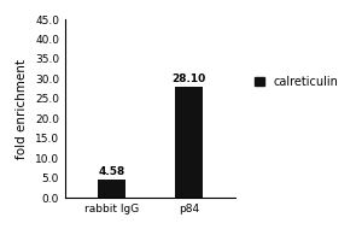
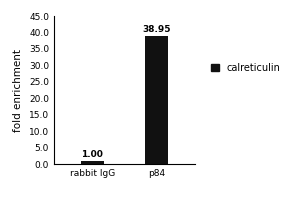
rabbit IgG: 4.58 -> 1.00
p84: 28.10 -> 38.95
